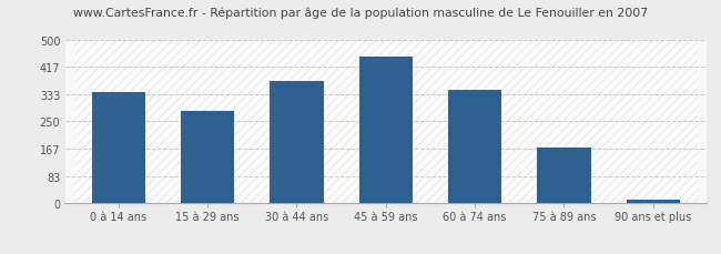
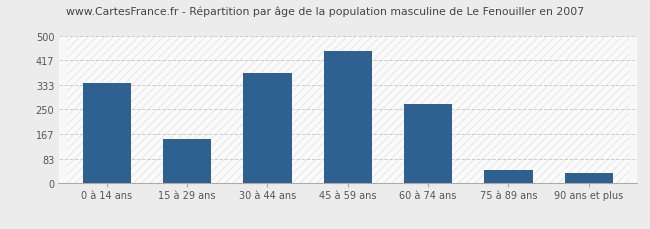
15 à 29 ans: 281 -> 150
60 à 74 ans: 347 -> 270
75 à 89 ans: 170 -> 45
90 ans et plus: 11 -> 35
